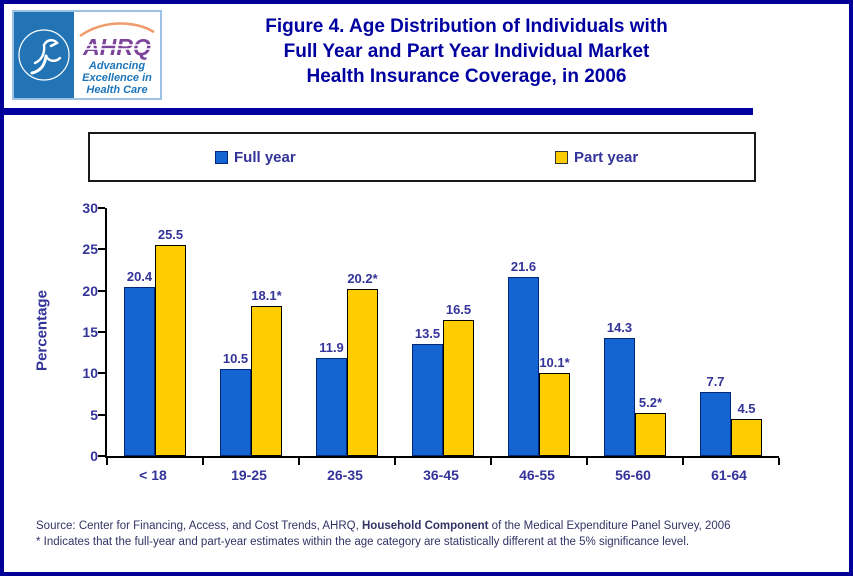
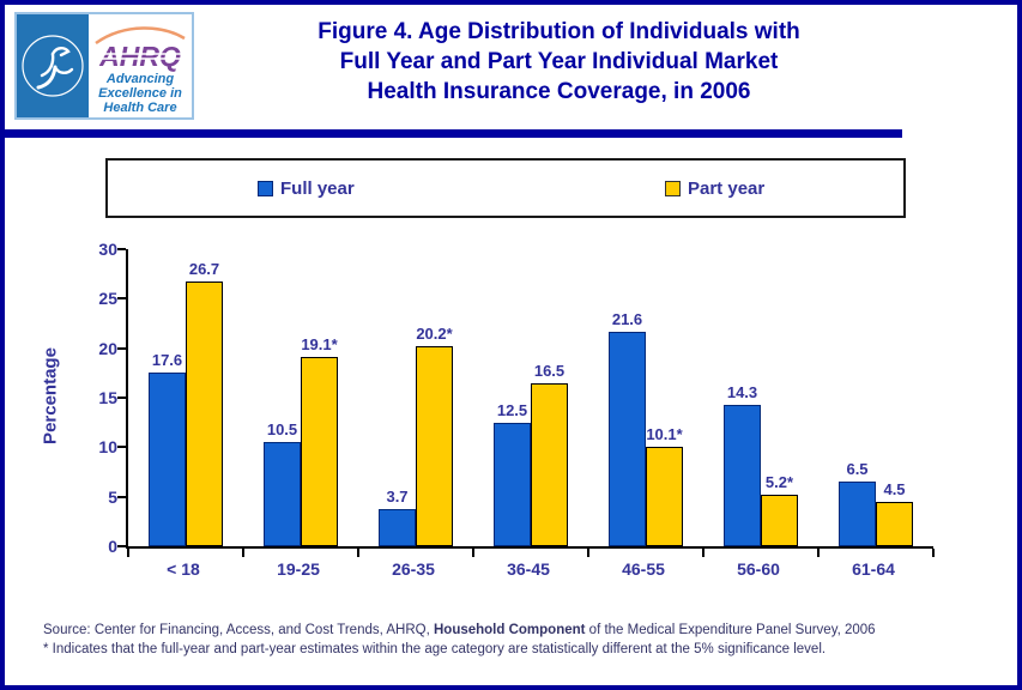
Full year/< 18: 20.4 -> 17.6
Part year/< 18: 25.5 -> 26.7
Part year/19-25: 18.1 -> 19.1
Full year/26-35: 11.9 -> 3.7
Full year/36-45: 13.5 -> 12.5
Full year/61-64: 7.7 -> 6.5
